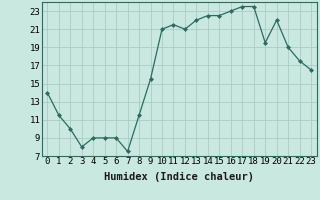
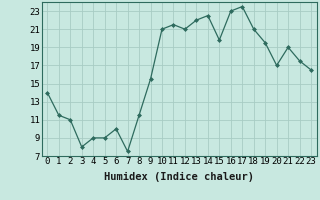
2: 10.0 -> 11.0
6: 9.0 -> 10.0
15: 22.5 -> 19.8
18: 23.5 -> 21.0
20: 22.0 -> 17.0
